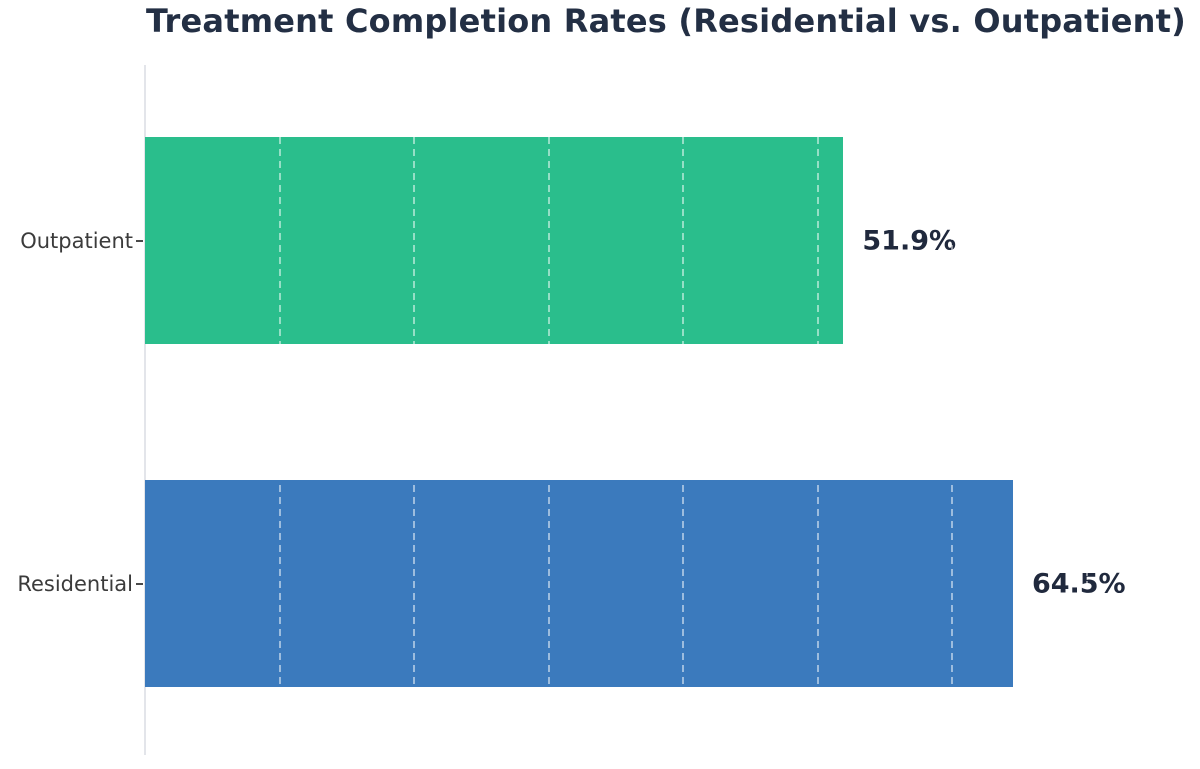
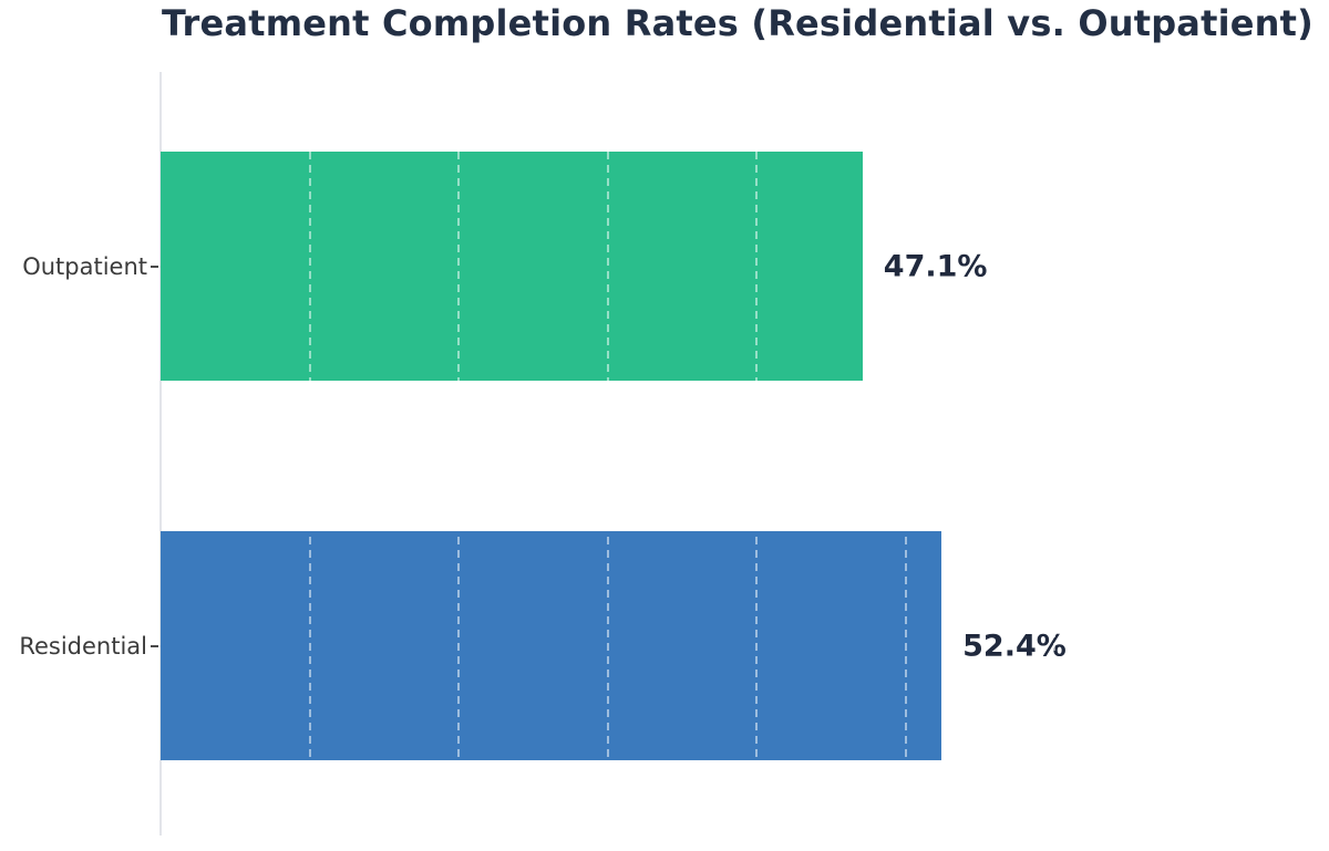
Outpatient: 51.9% -> 47.1%
Residential: 64.5% -> 52.4%
